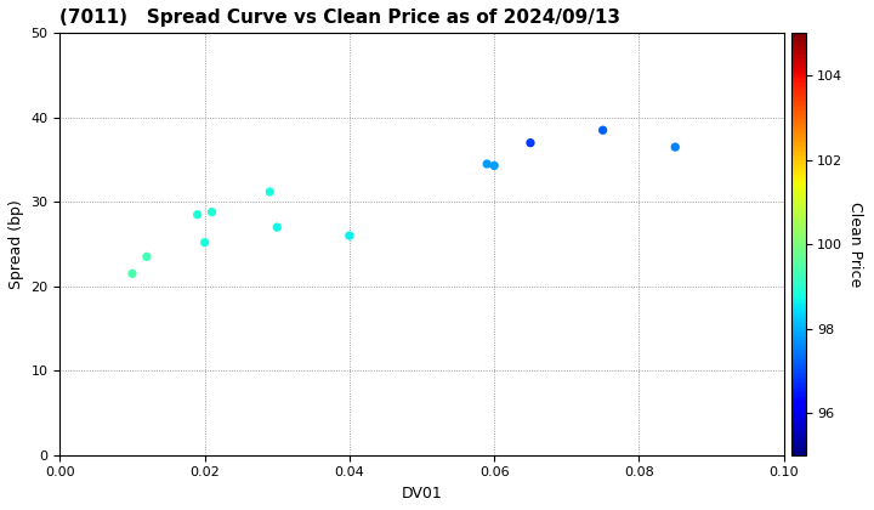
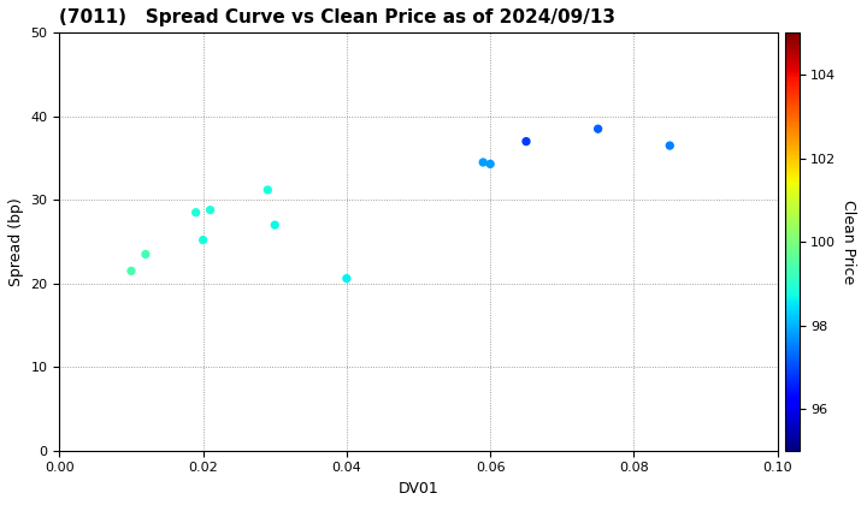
0.04: 26.0 -> 20.6
